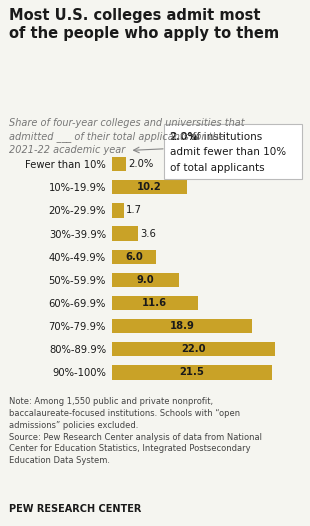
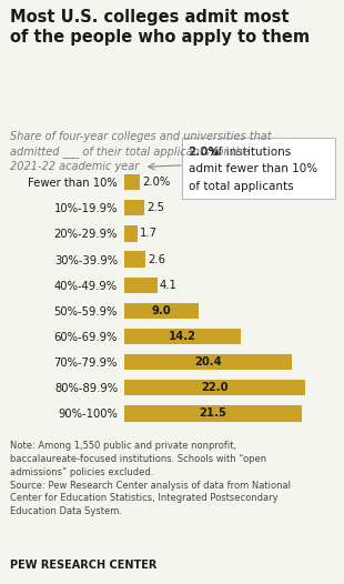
10%-19.9%: 10.2 -> 2.5
30%-39.9%: 3.6 -> 2.6
40%-49.9%: 6.0 -> 4.1
60%-69.9%: 11.6 -> 14.2
70%-79.9%: 18.9 -> 20.4
